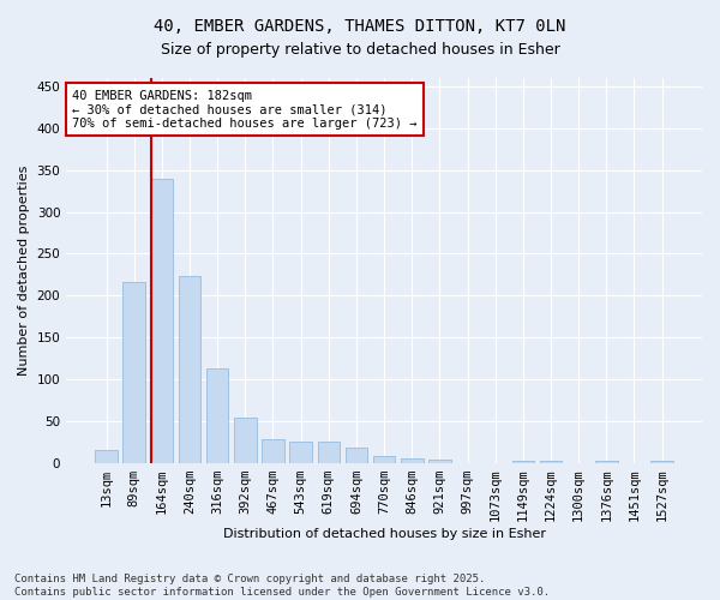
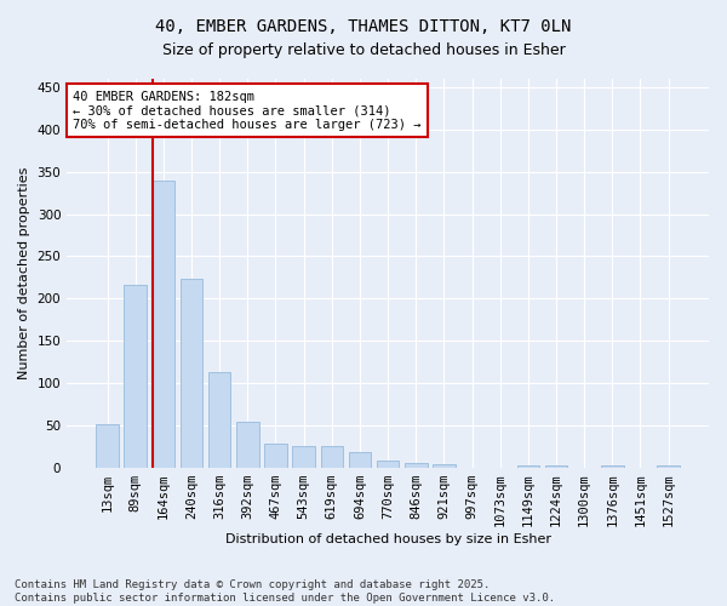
13sqm: 15 -> 52
